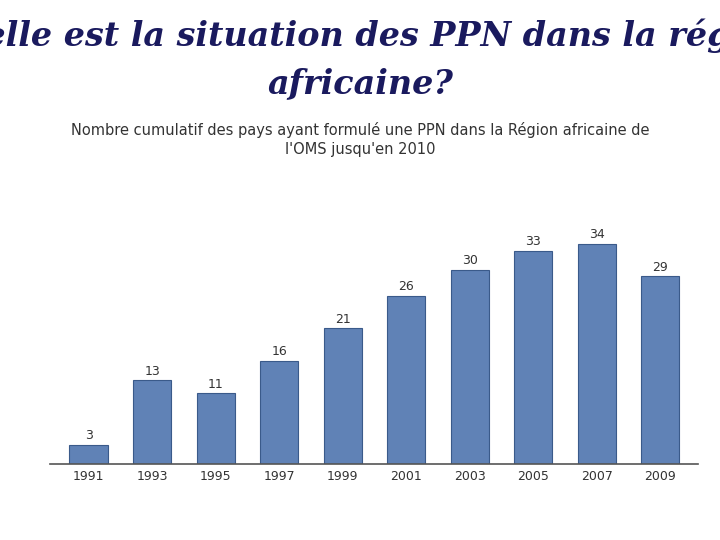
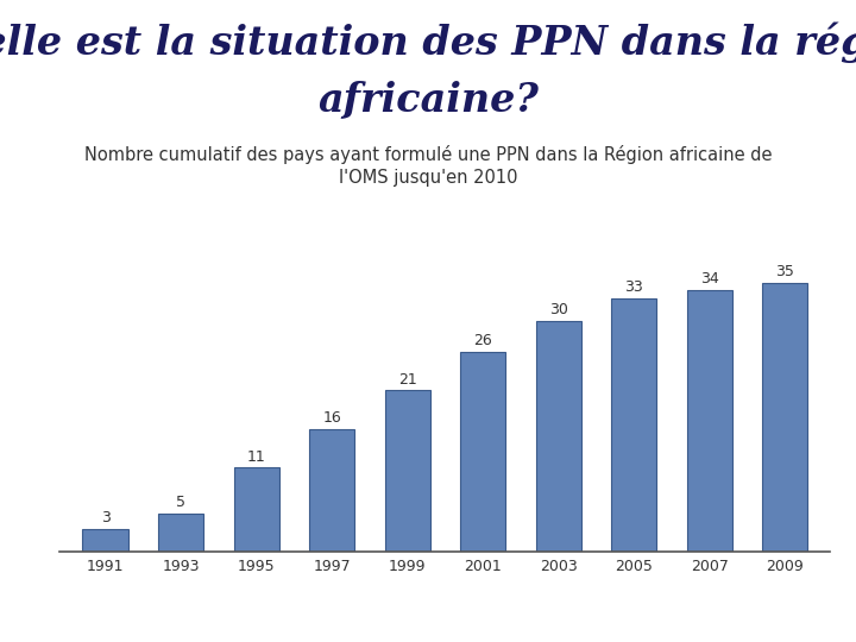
1993: 13 -> 5
2009: 29 -> 35
